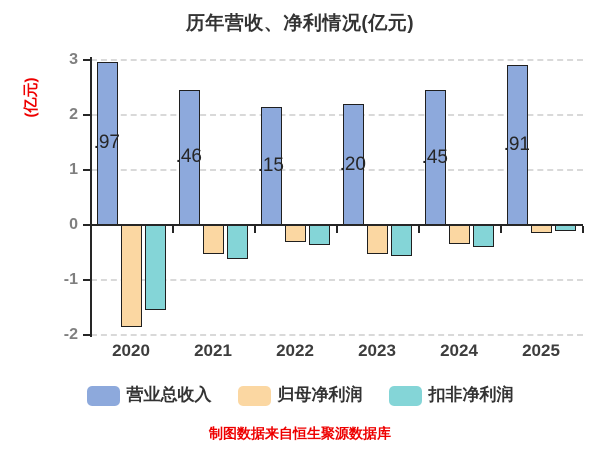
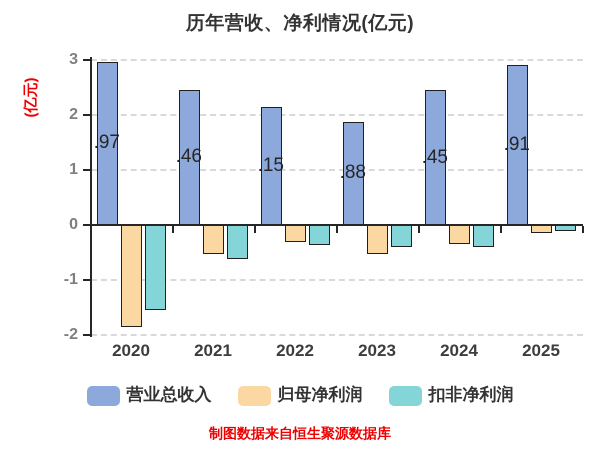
营业总收入/2023: 2.20 -> 1.88
扣非净利润/2023: -0.6 -> -0.4
